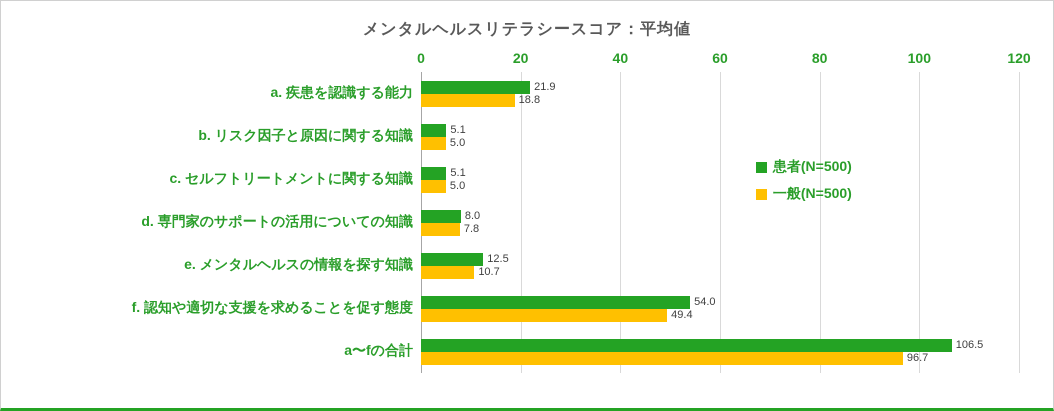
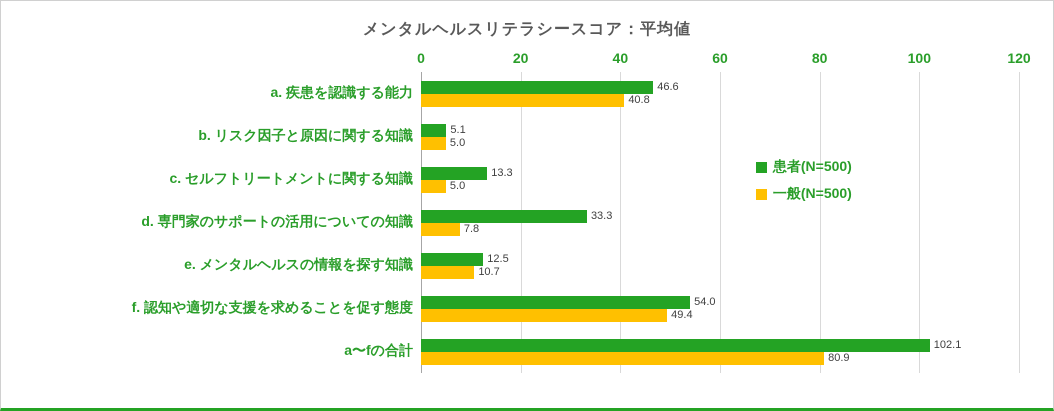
患者(N=500)/a. 疾患を認識する能力: 21.9 -> 46.6
一般(N=500)/a. 疾患を認識する能力: 18.8 -> 40.8
患者(N=500)/c. セルフトリートメントに関する知識: 5.1 -> 13.3
患者(N=500)/d. 専門家のサポートの活用についての知識: 8.0 -> 33.3
患者(N=500)/a〜fの合計: 106.5 -> 102.1
一般(N=500)/a〜fの合計: 96.7 -> 80.9
